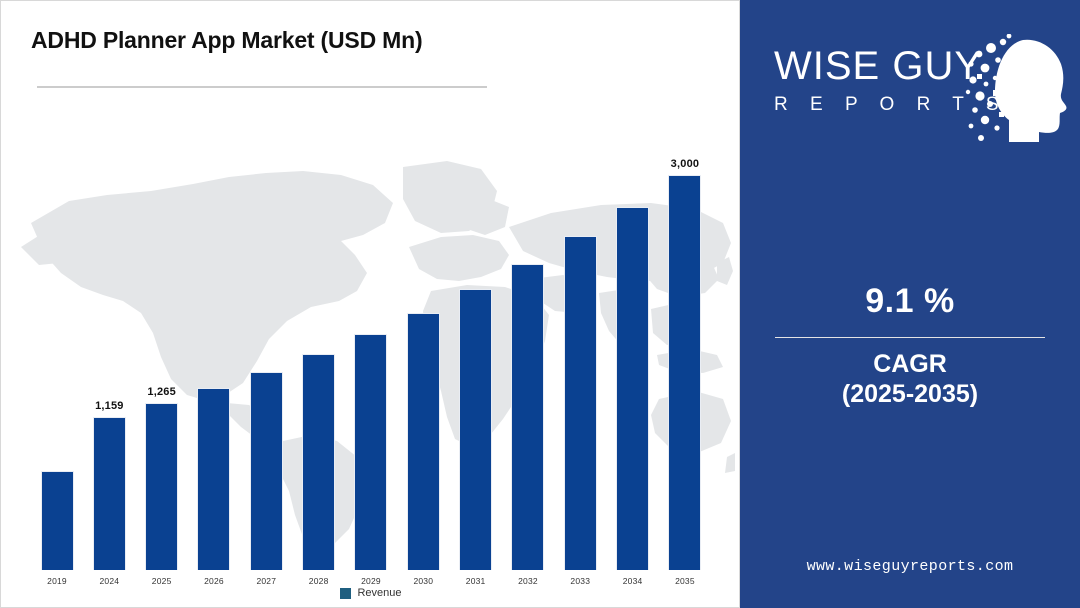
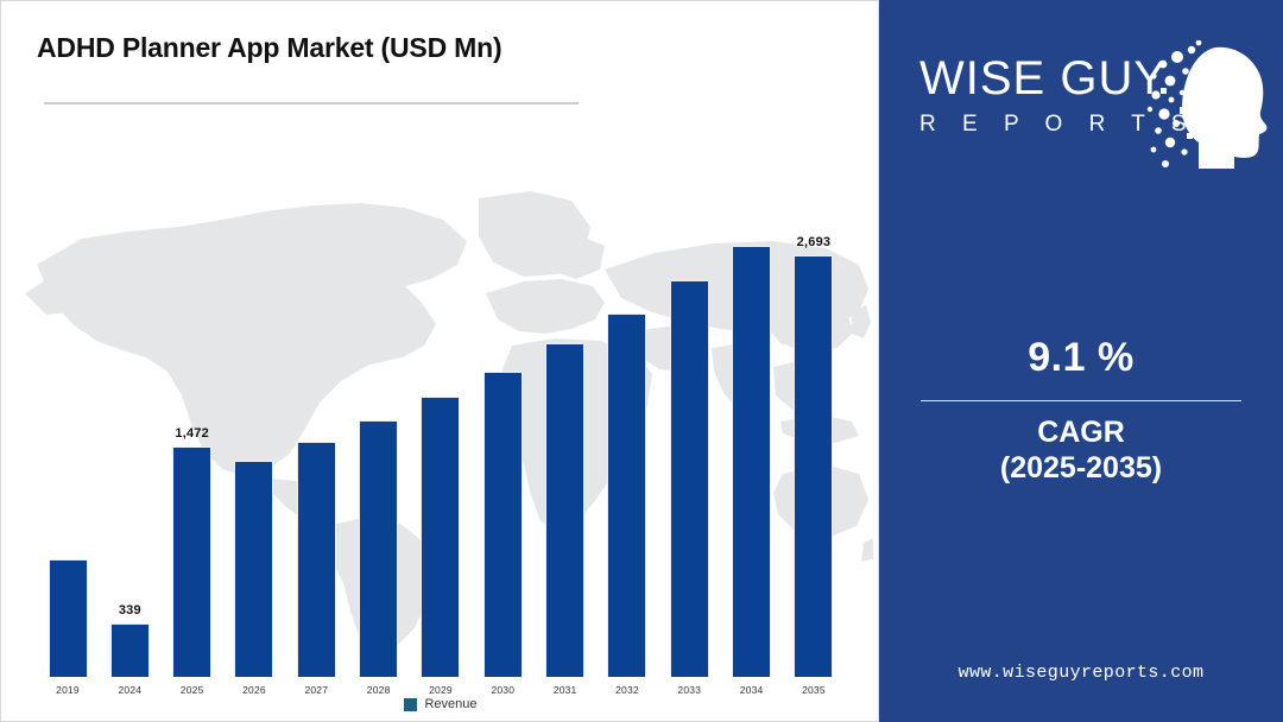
2024: 1,159 -> 339
2025: 1,265 -> 1,472
2035: 3,000 -> 2,693
